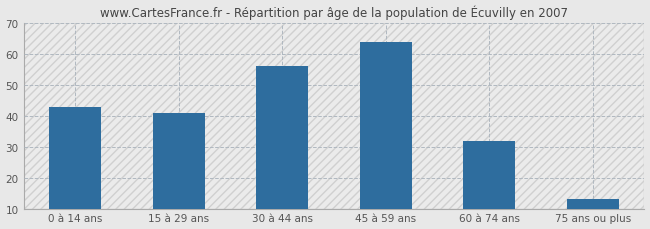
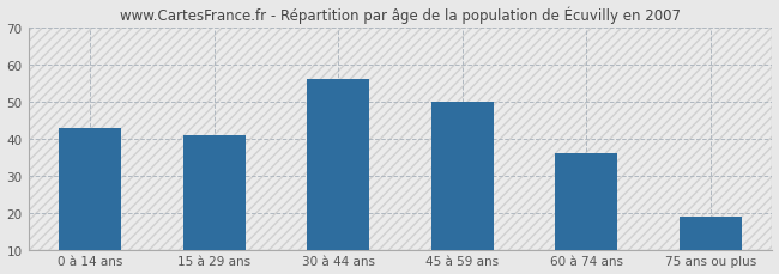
45 à 59 ans: 64 -> 50
60 à 74 ans: 32 -> 36
75 ans ou plus: 13 -> 19
